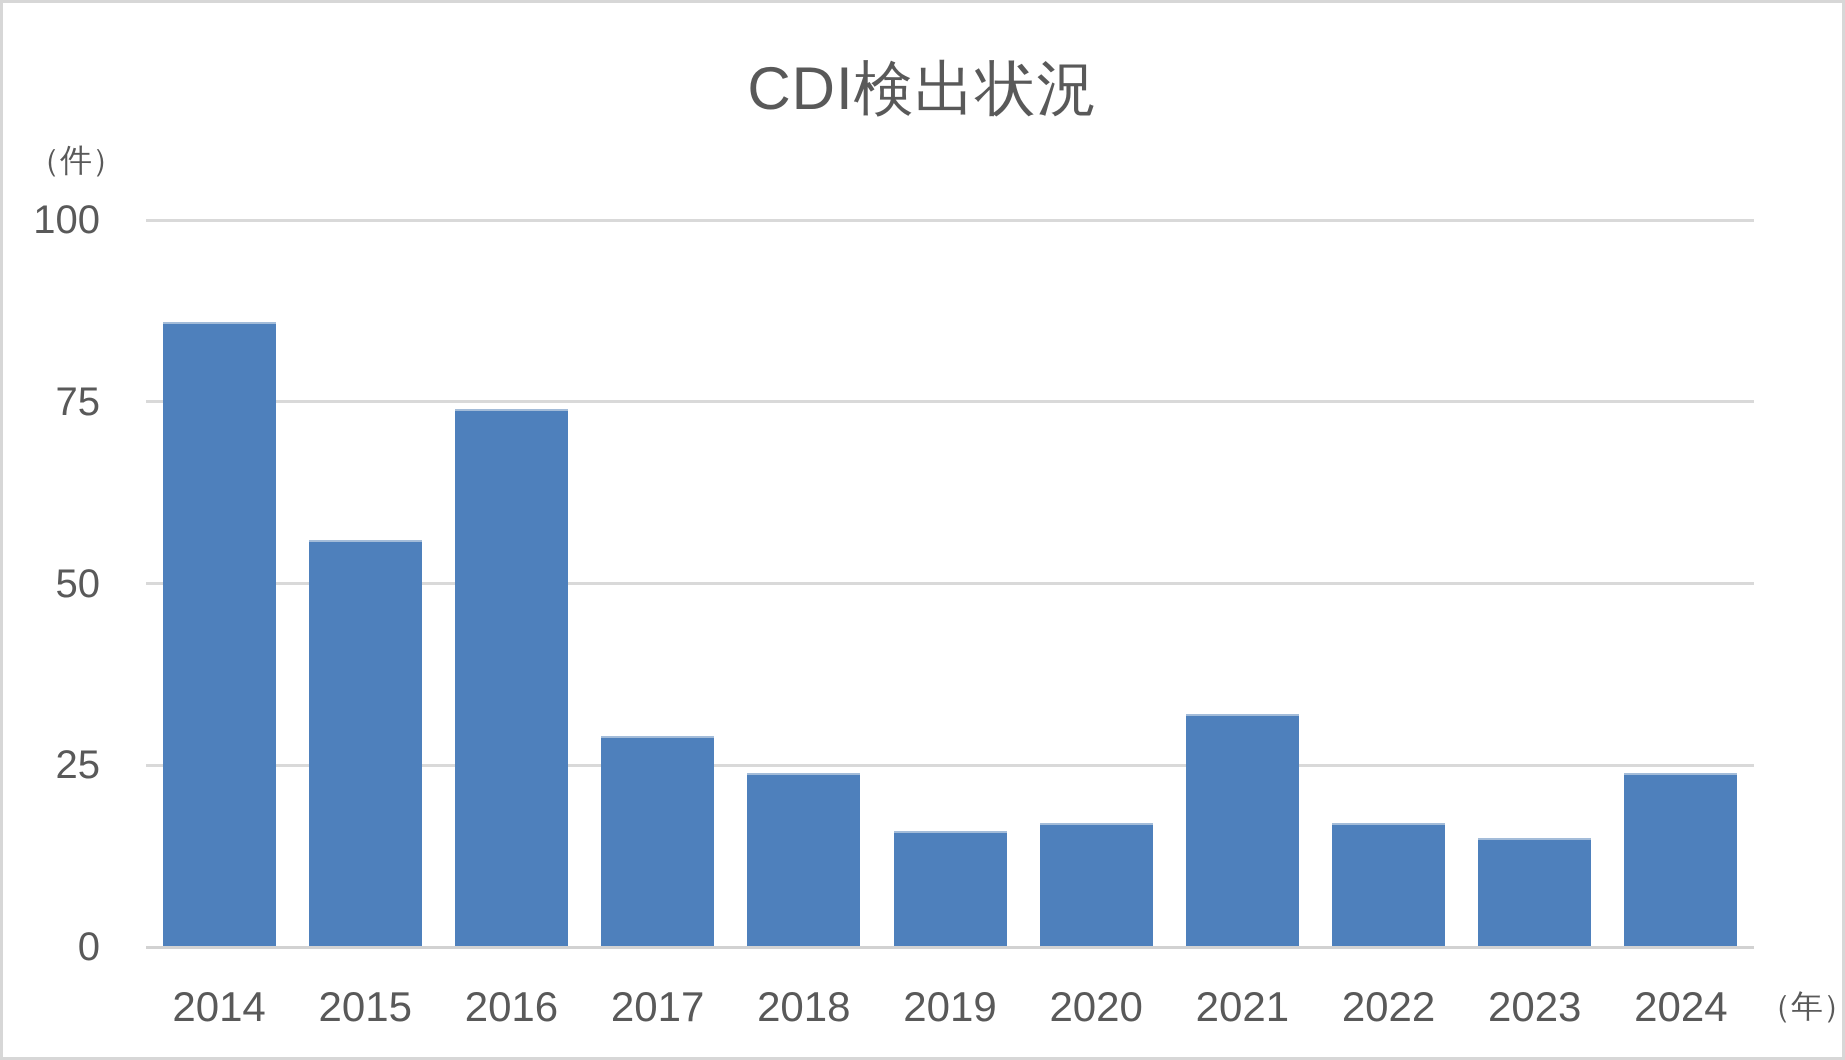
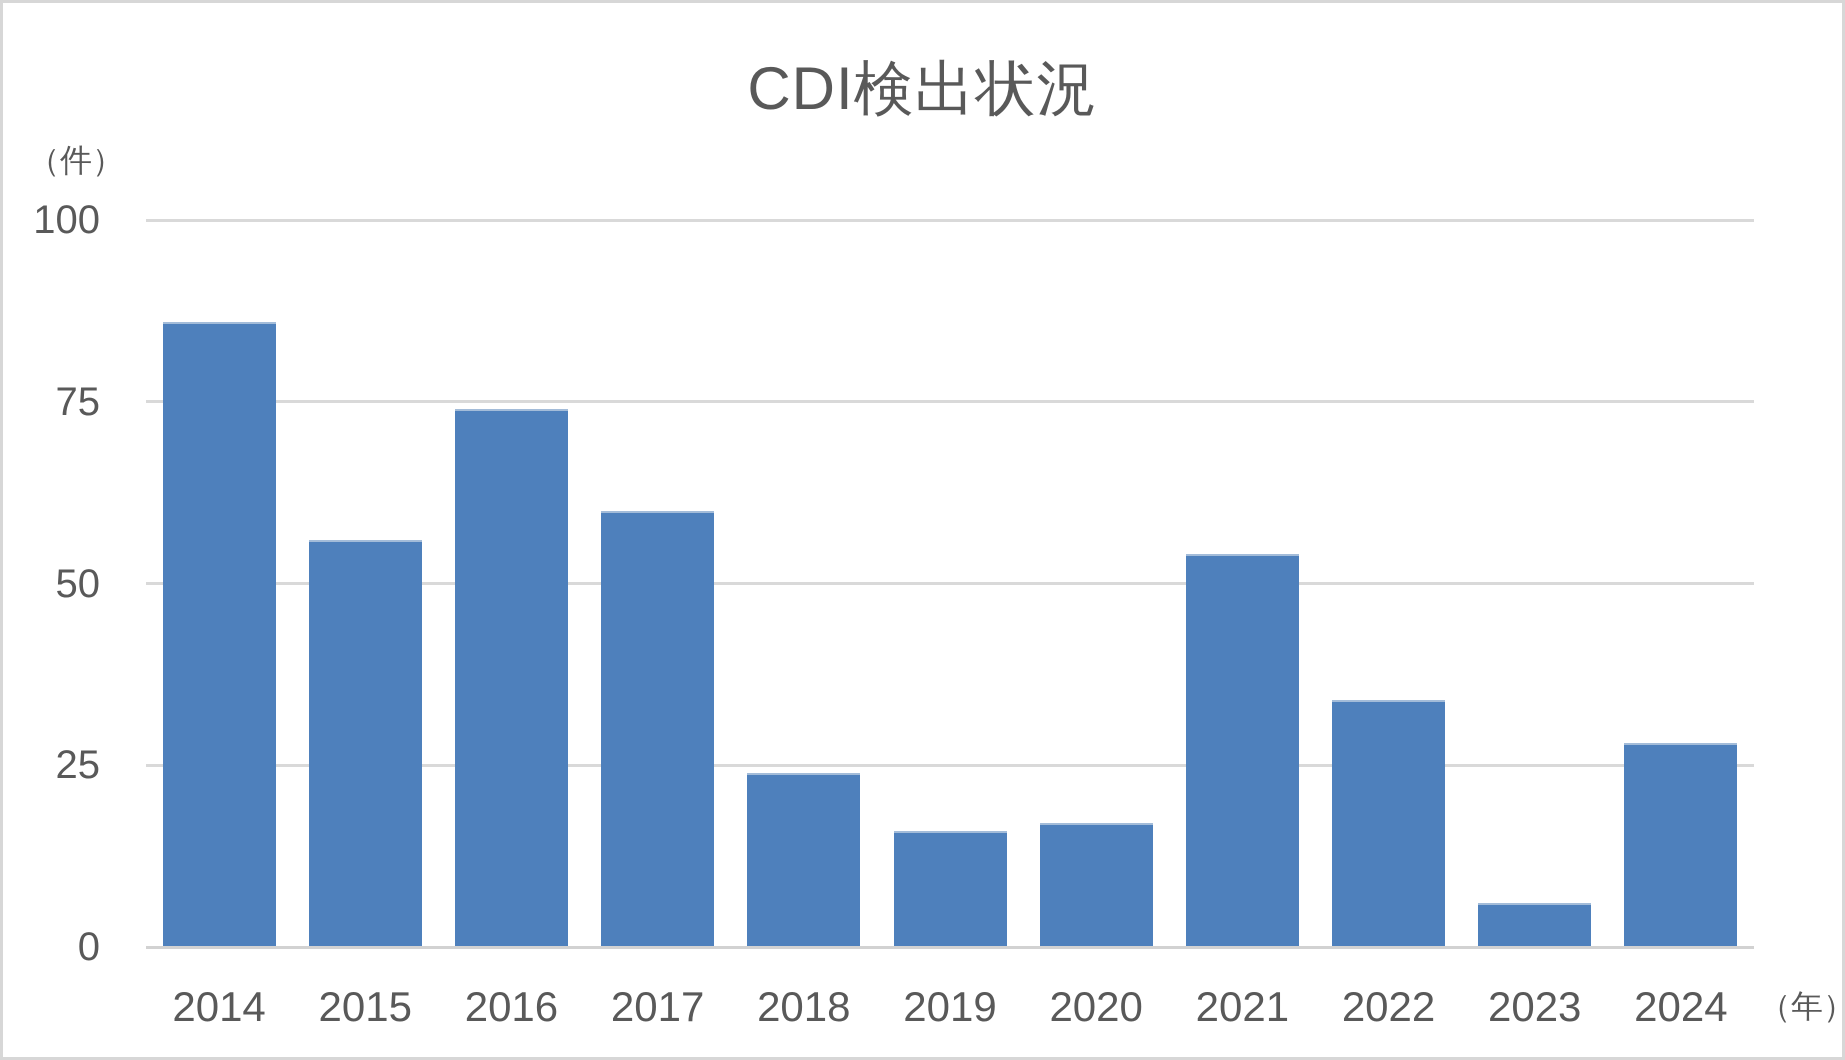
2017: 29 -> 60
2021: 32 -> 54
2022: 17 -> 34
2023: 15 -> 6
2024: 24 -> 28
